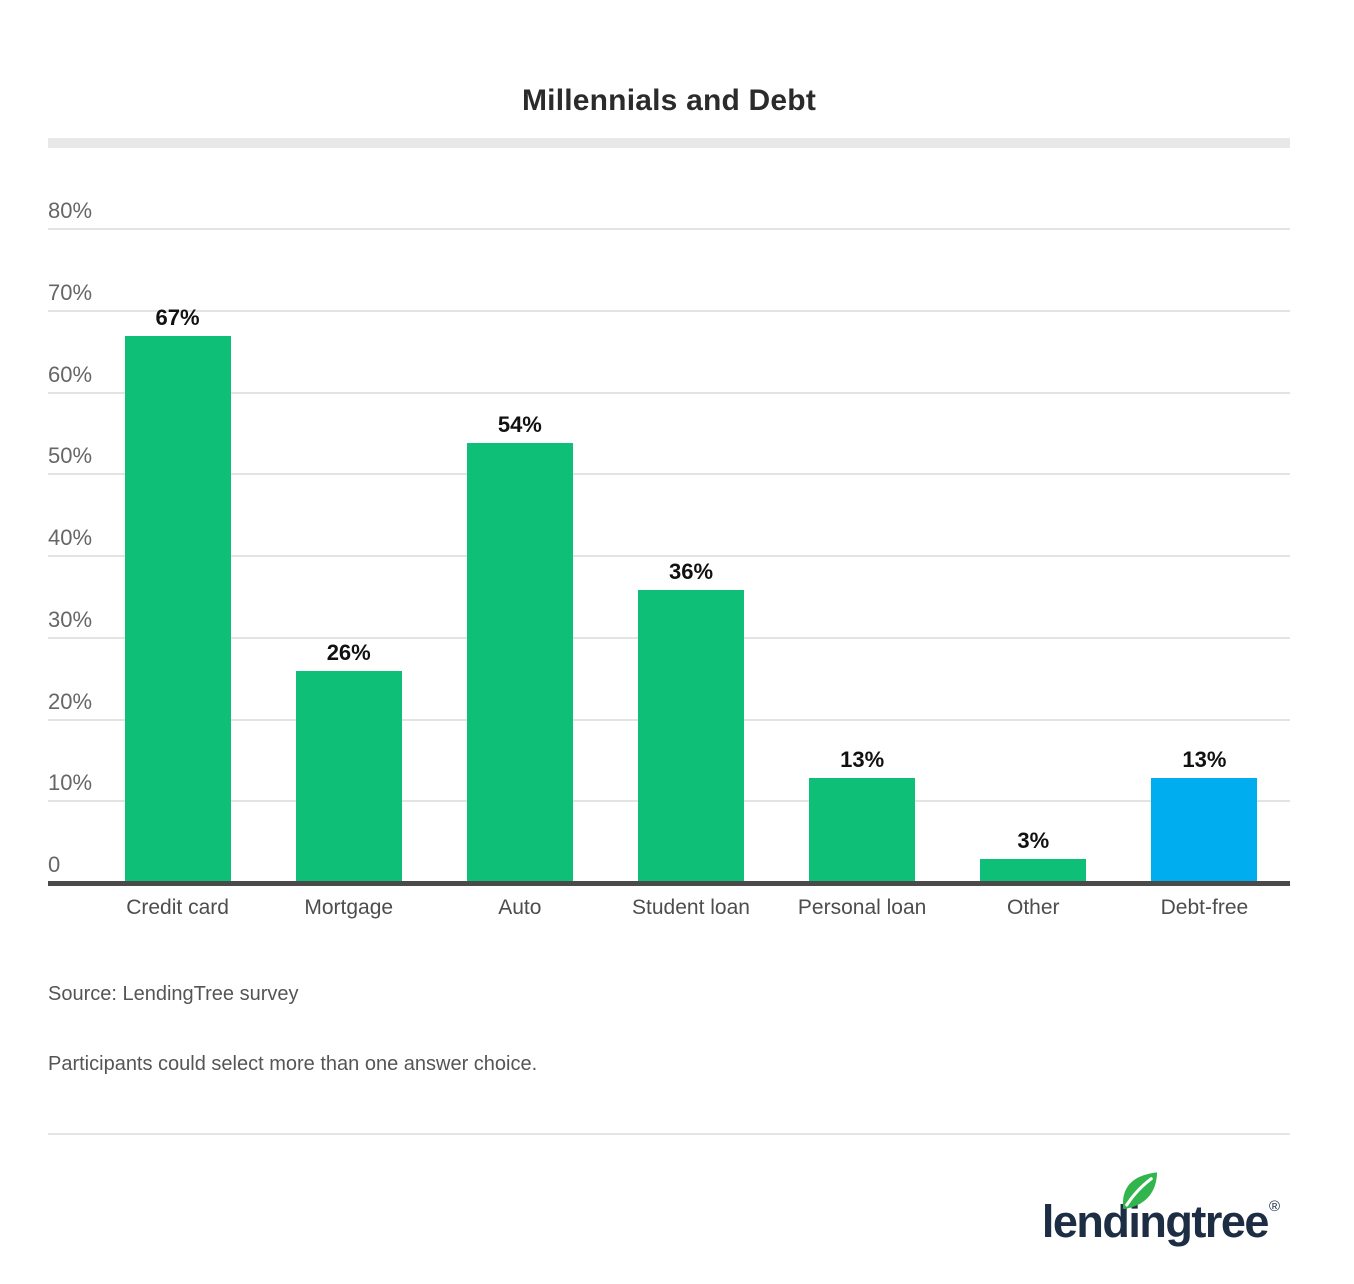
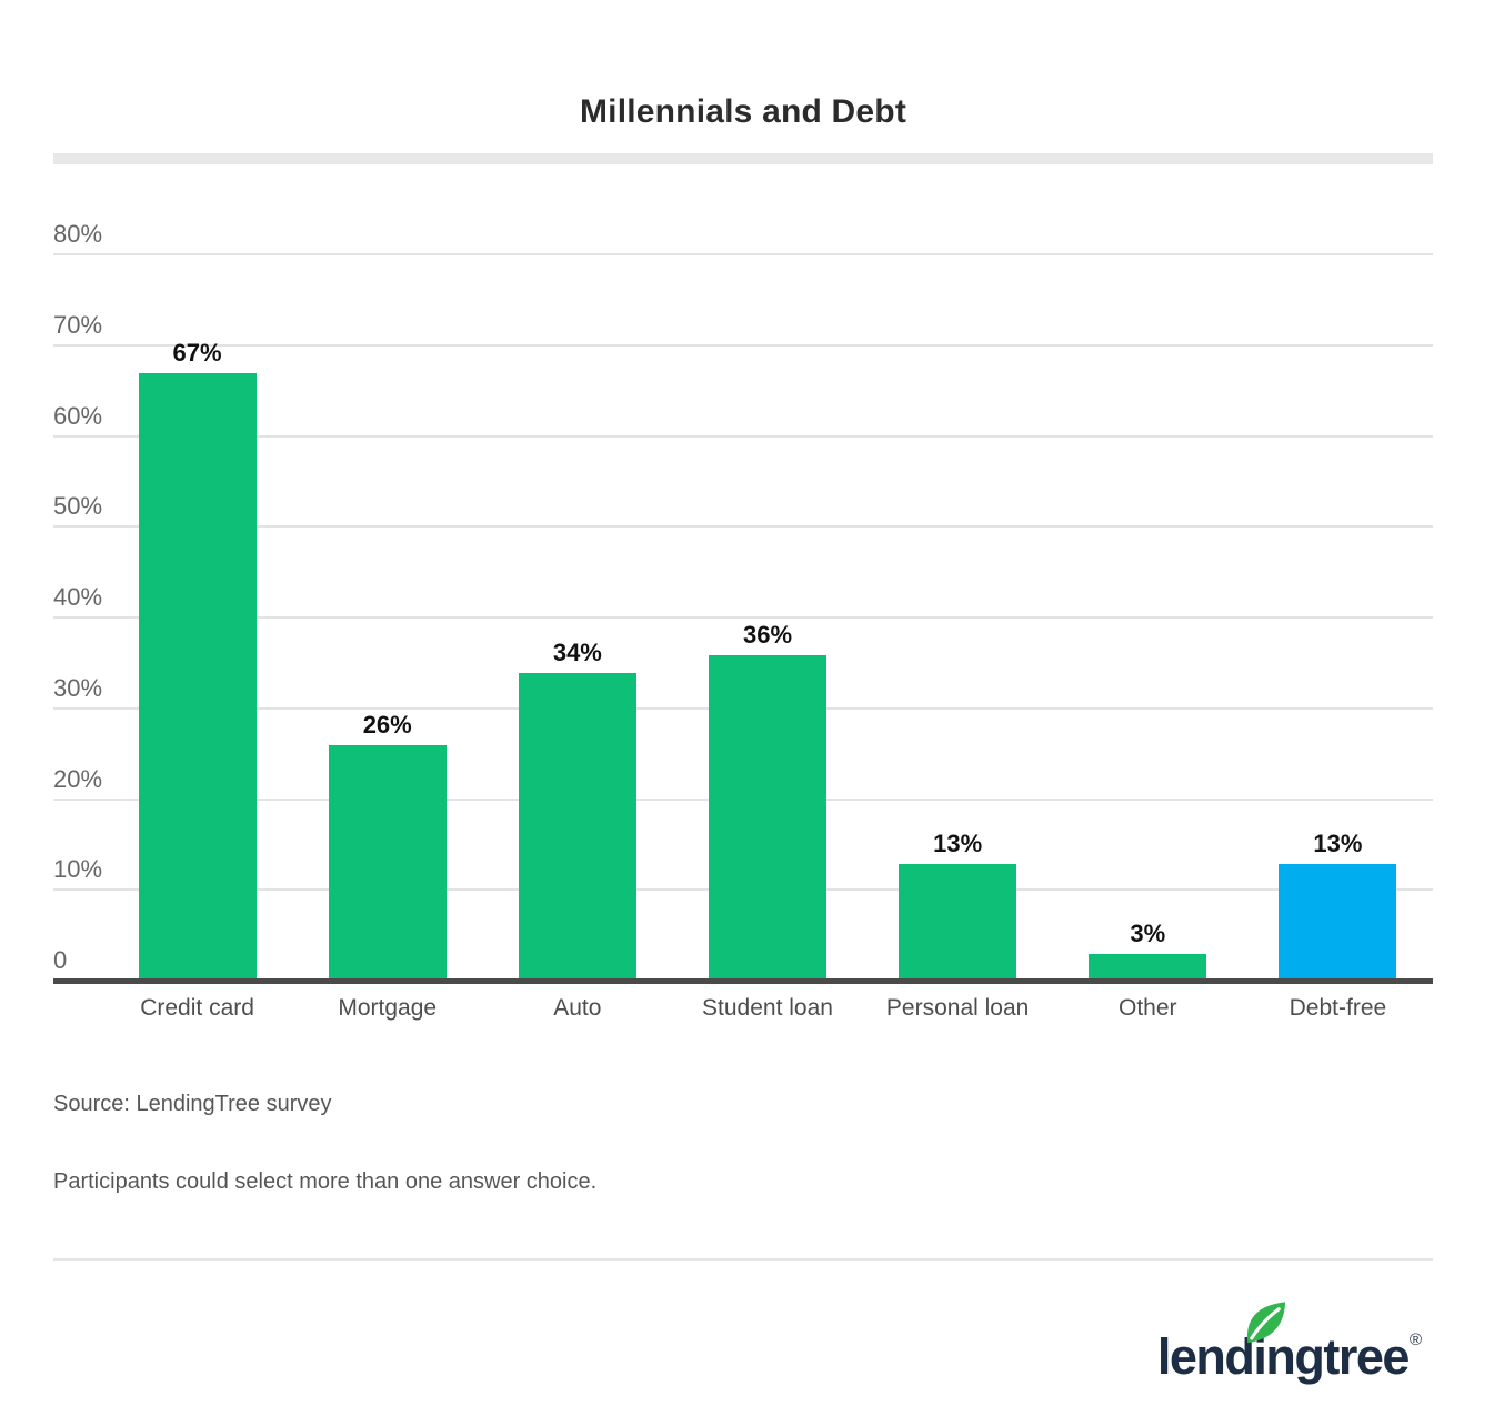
Auto: 54% -> 34%
